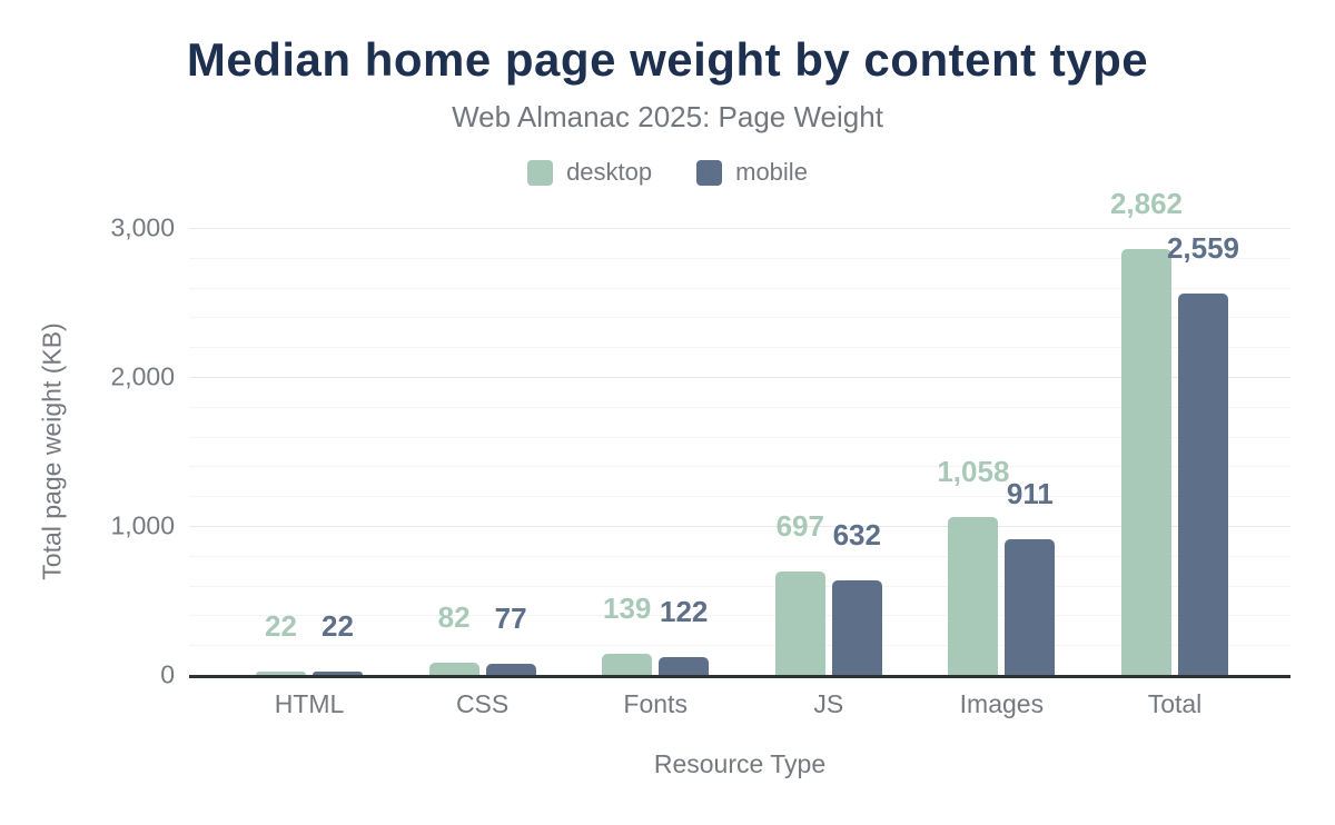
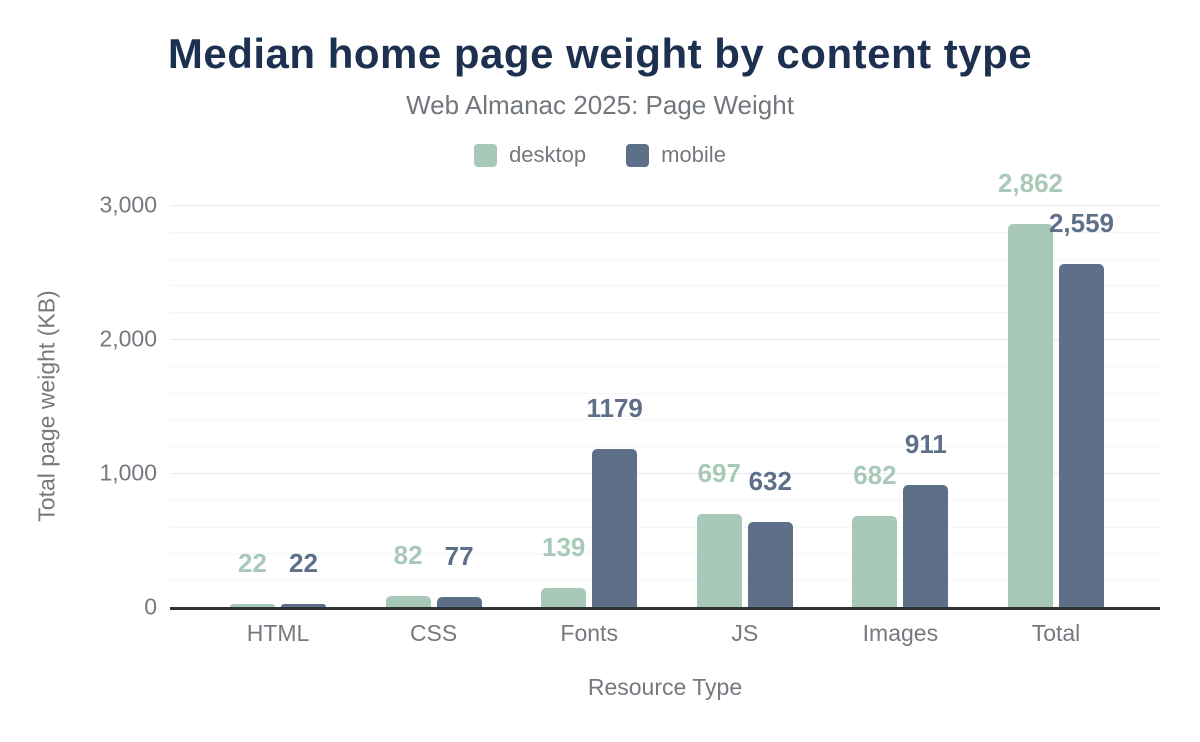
mobile/Fonts: 122 -> 1179
desktop/Images: 1,058 -> 682
